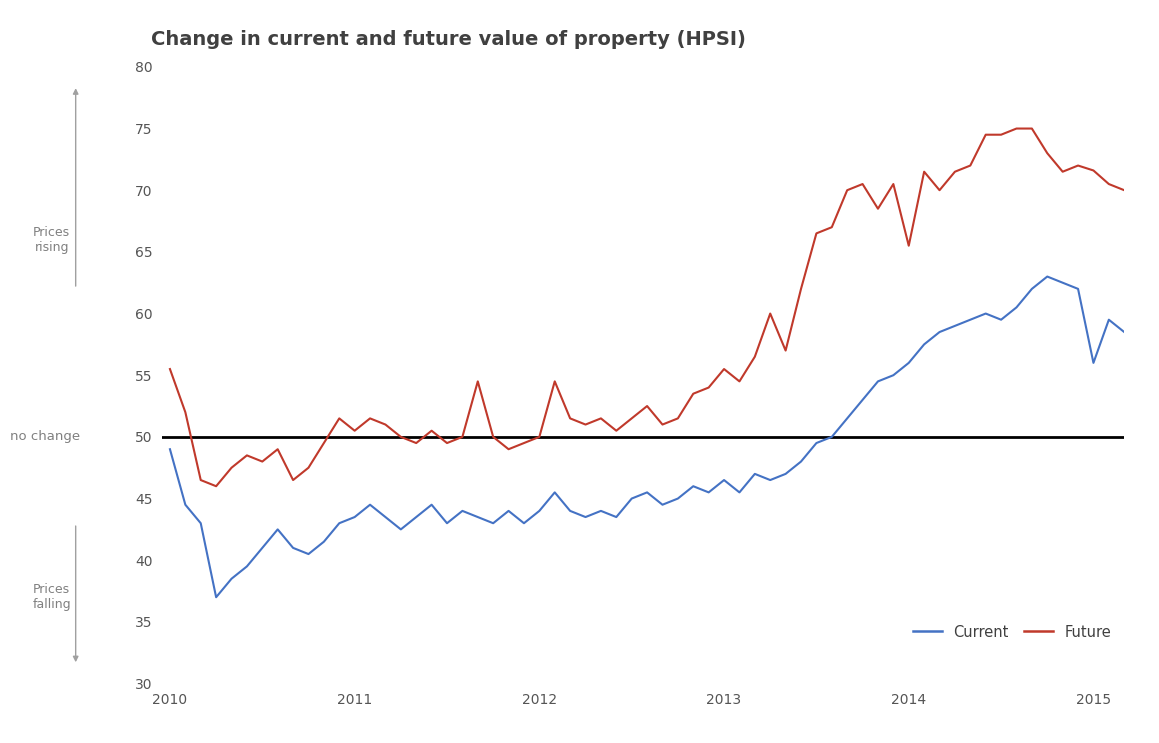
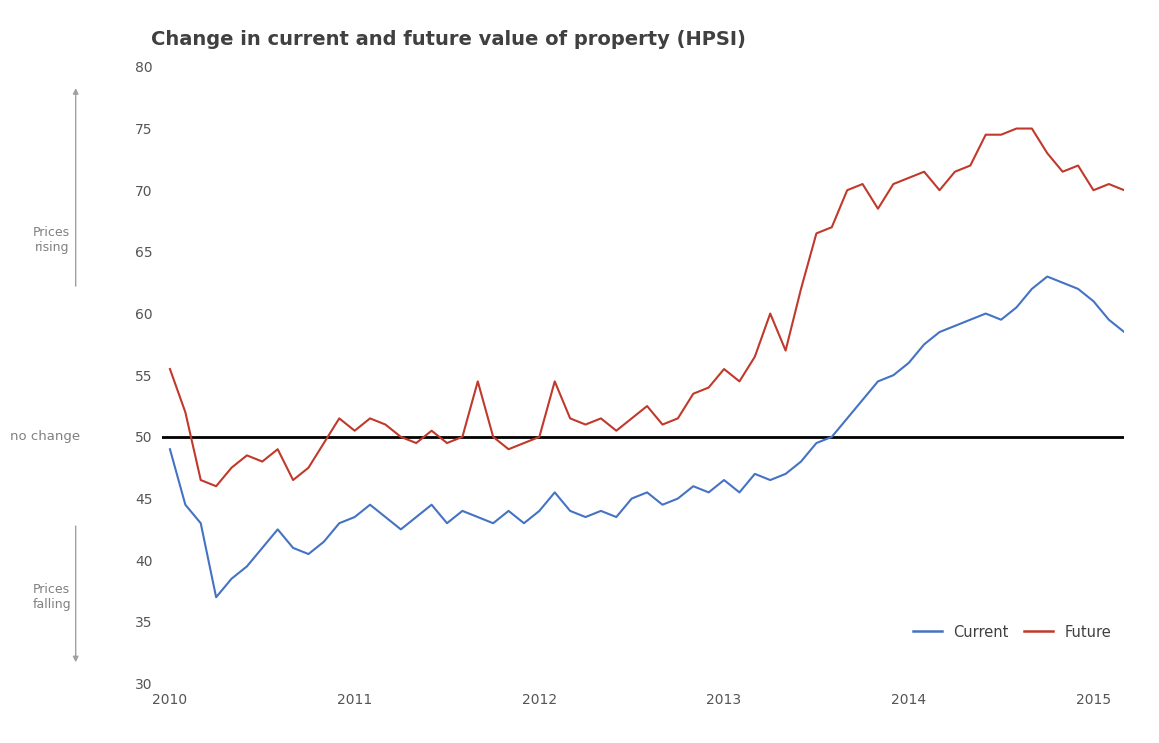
Future/2014: 65.5 -> 71.0
Current/2015: 56.0 -> 61.0
Future/2015: 71.6 -> 70.0
